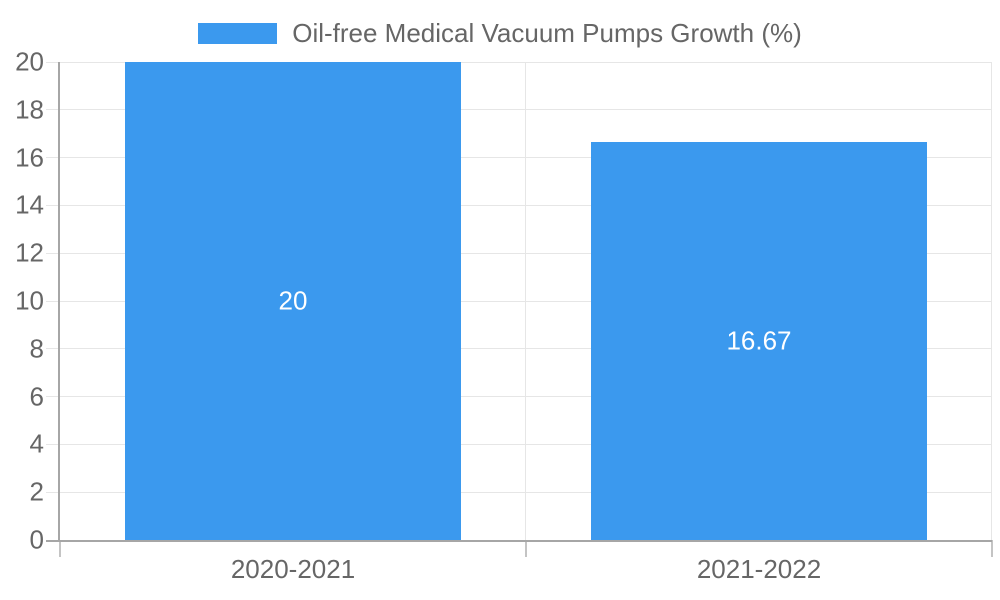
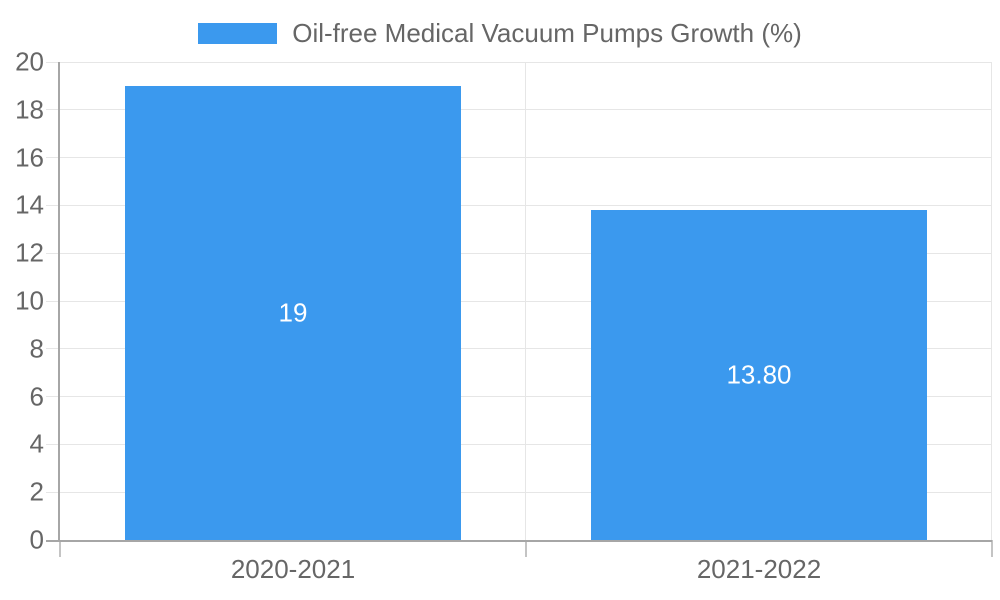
2020-2021: 20 -> 19
2021-2022: 16.67 -> 13.80
